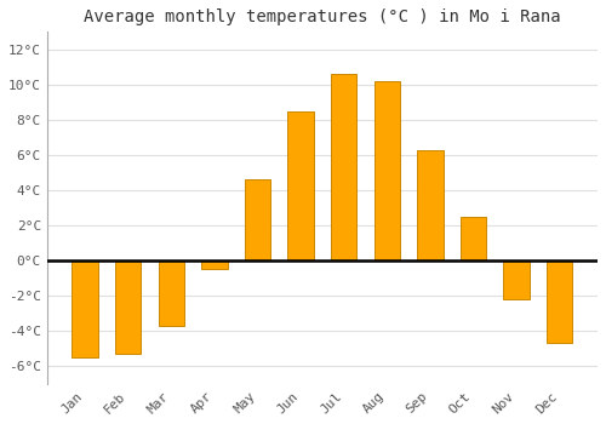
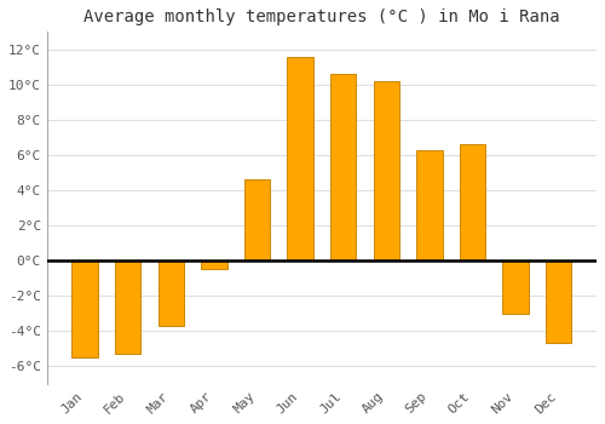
Jun: 8.5°C -> 11.6°C
Oct: 2.5°C -> 6.6°C
Nov: -2.2°C -> -3.0°C
